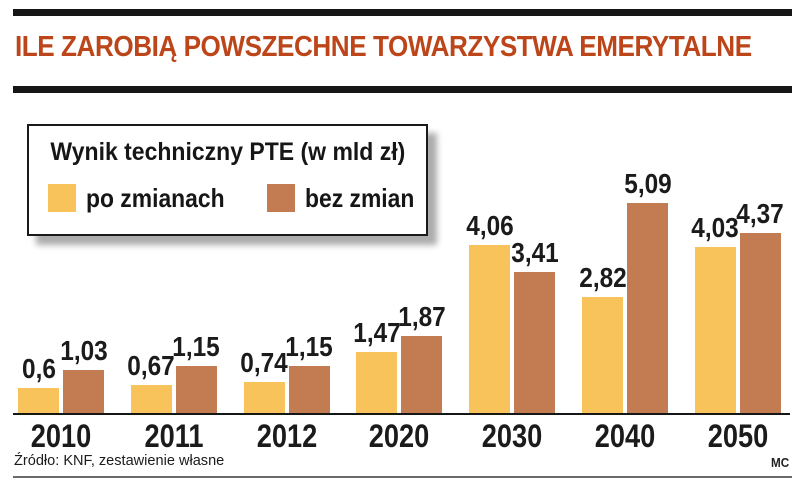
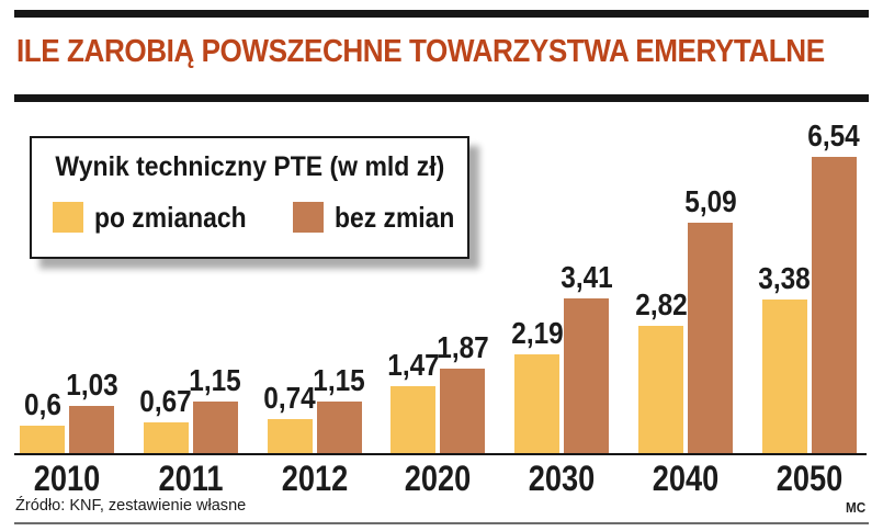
po zmianach/2030: 4,06 -> 2,19
po zmianach/2050: 4,03 -> 3,38
bez zmian/2050: 4,37 -> 6,54
